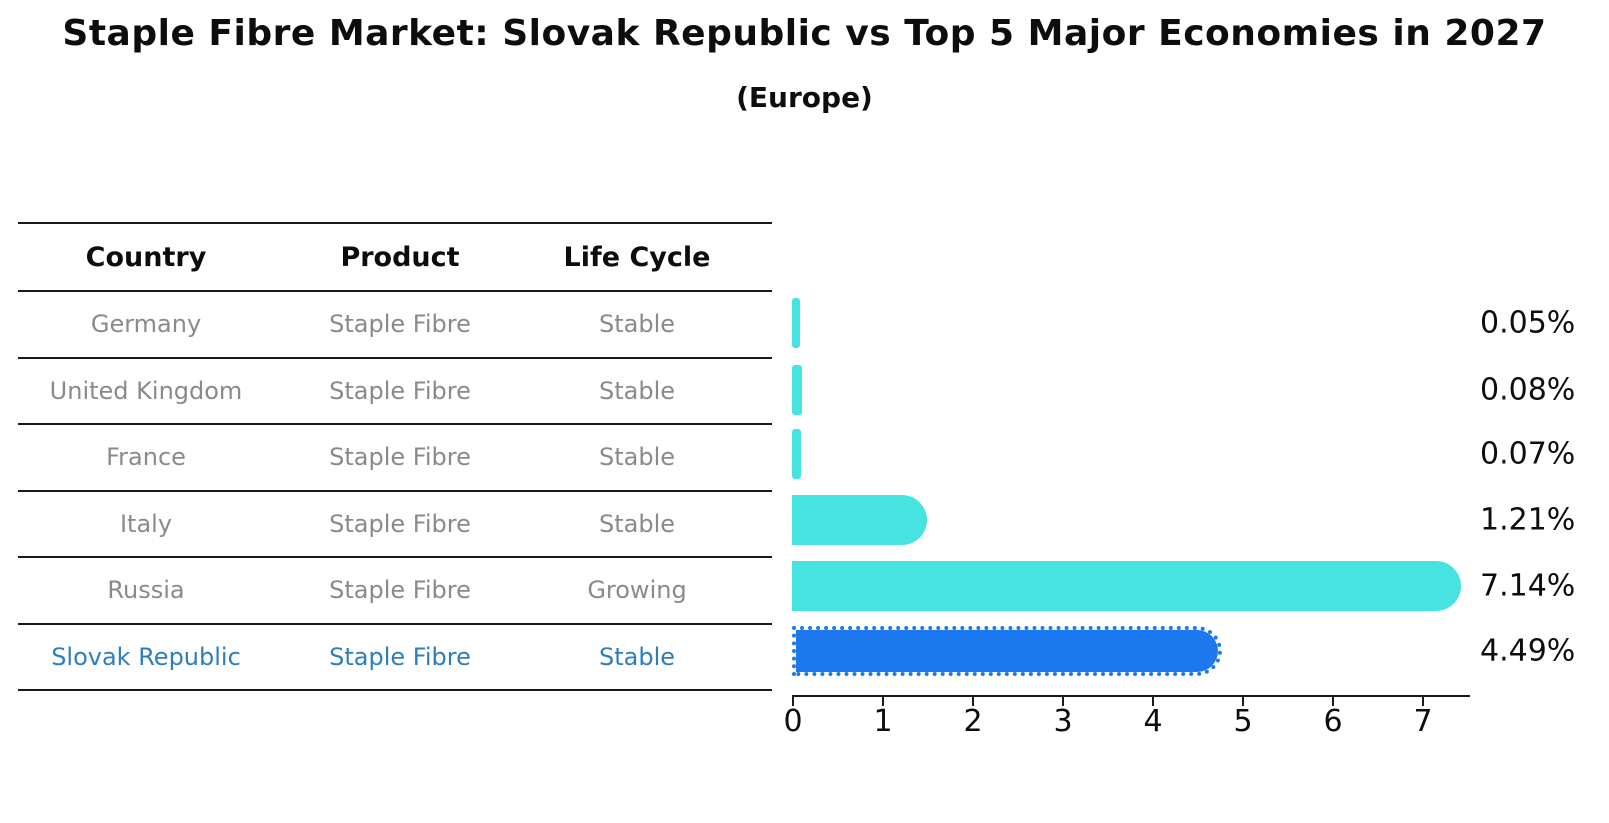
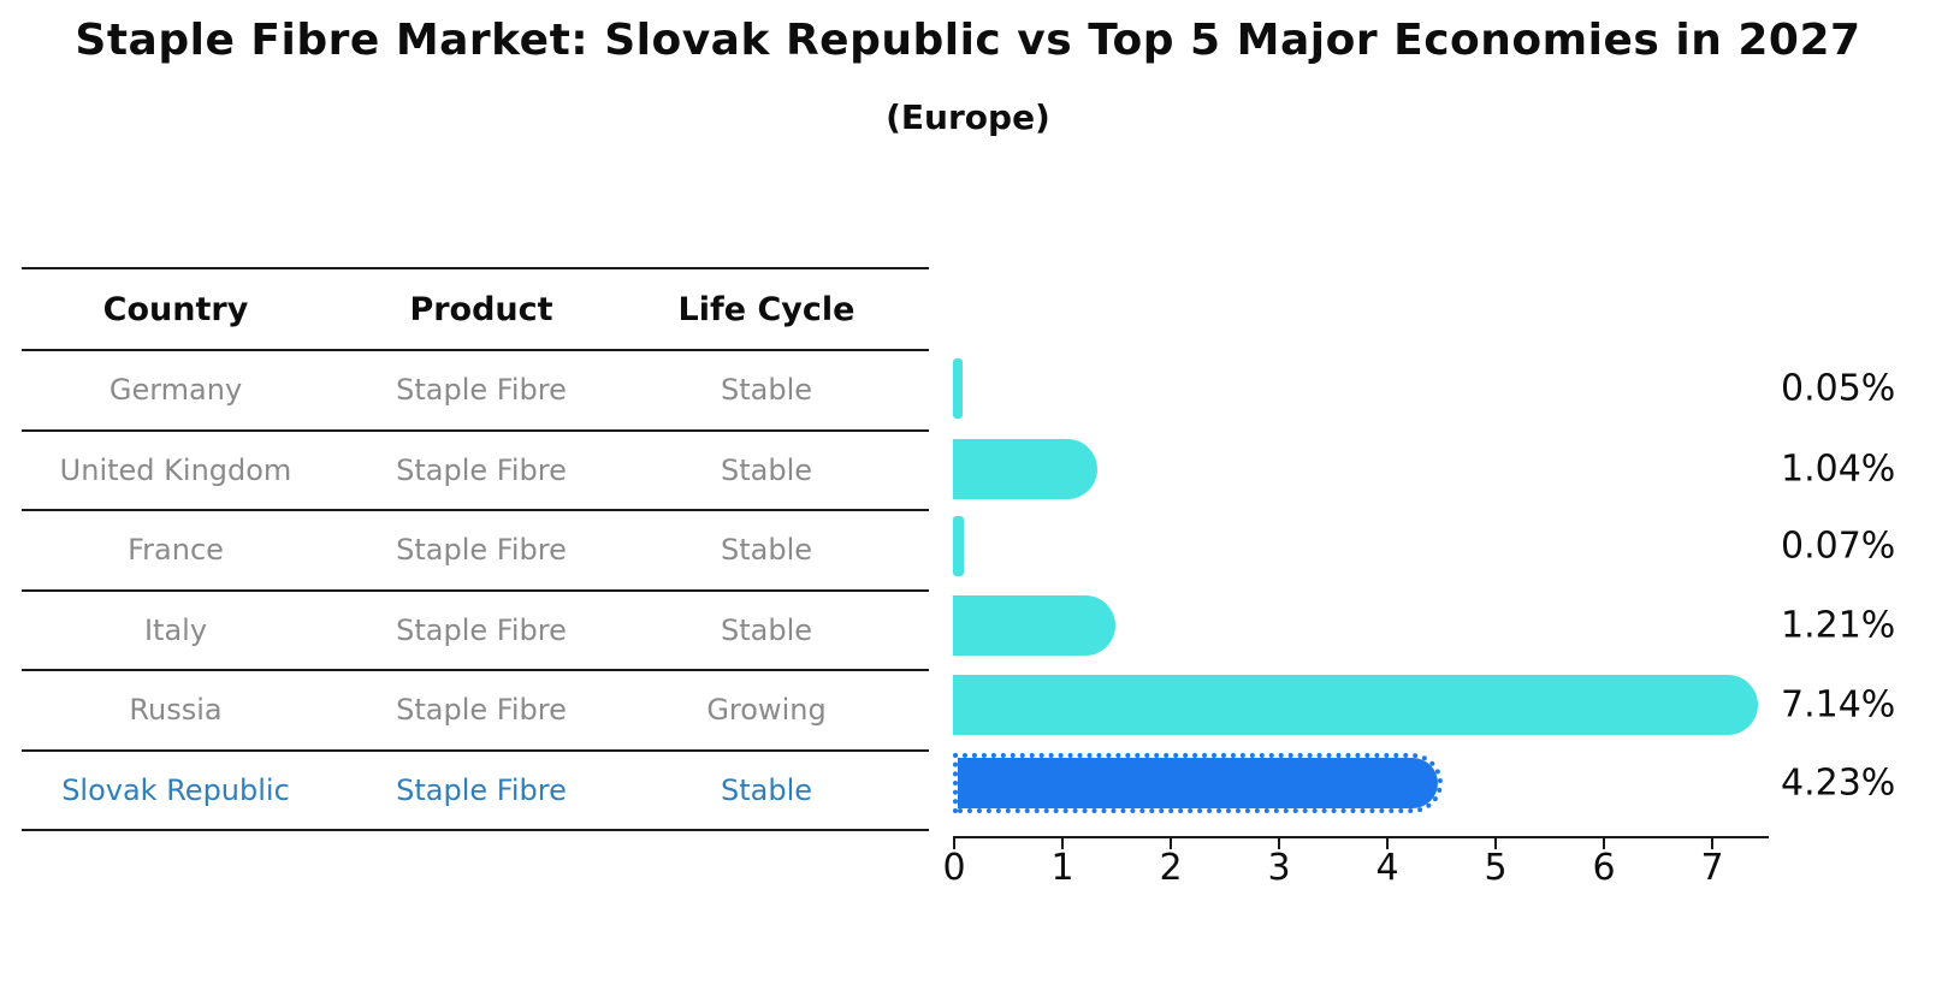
United Kingdom: 0.08% -> 1.04%
Slovak Republic: 4.49% -> 4.23%
